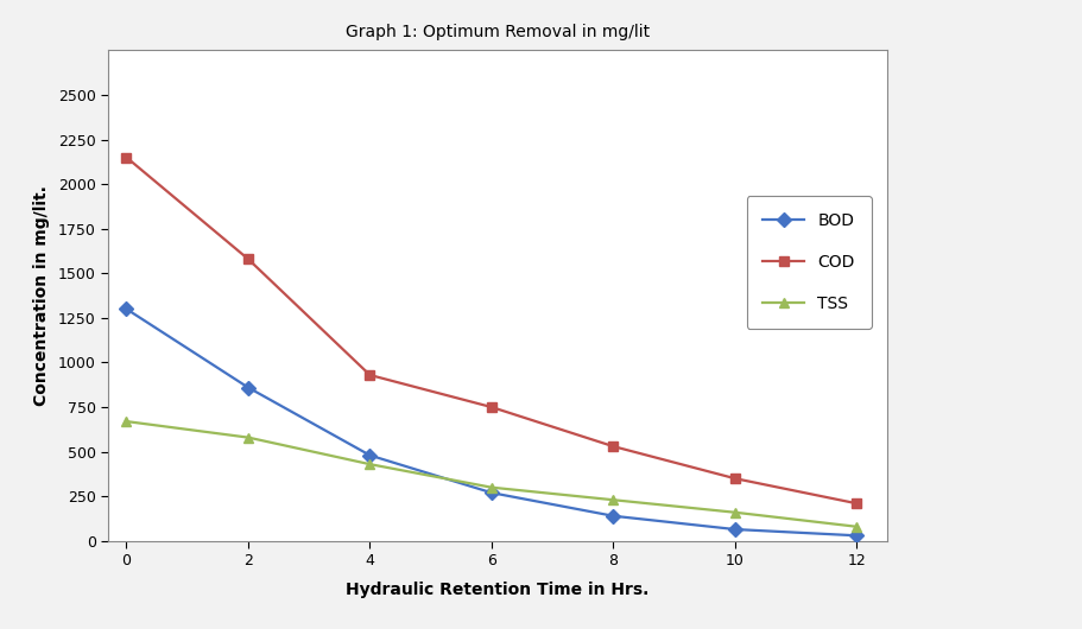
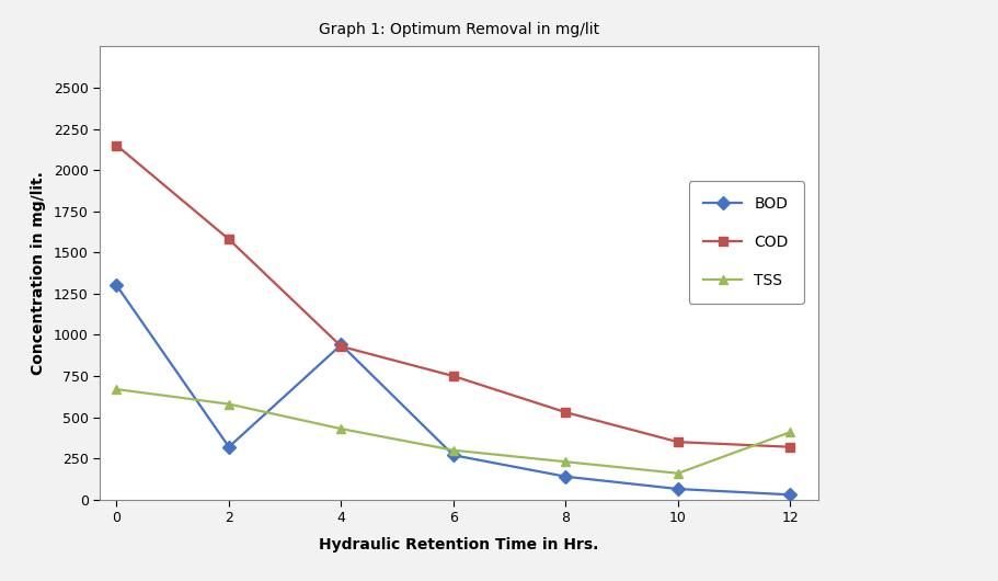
BOD/2: 860 -> 320
BOD/4: 480 -> 940
COD/12: 210 -> 320
TSS/12: 80 -> 410
